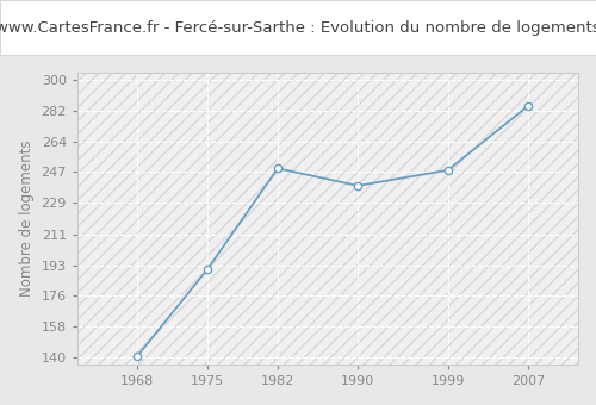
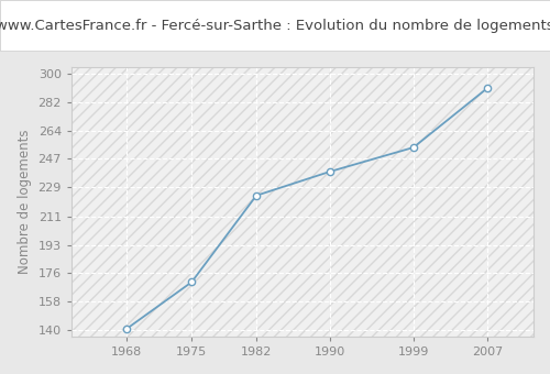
1975: 191 -> 170
1982: 249 -> 224
1999: 248 -> 254
2007: 285 -> 291
